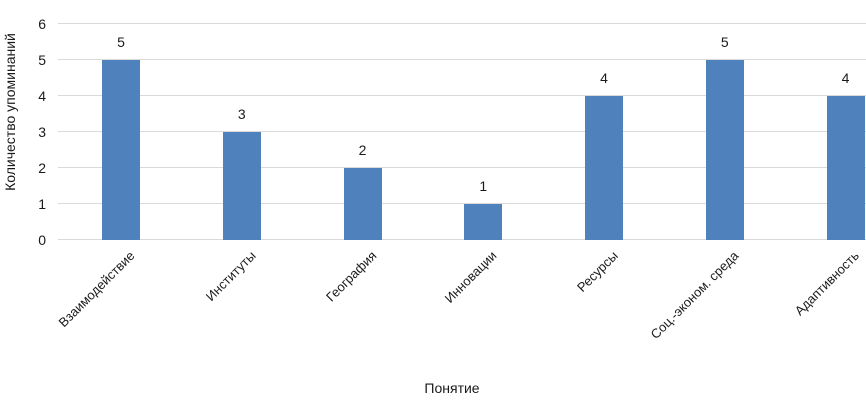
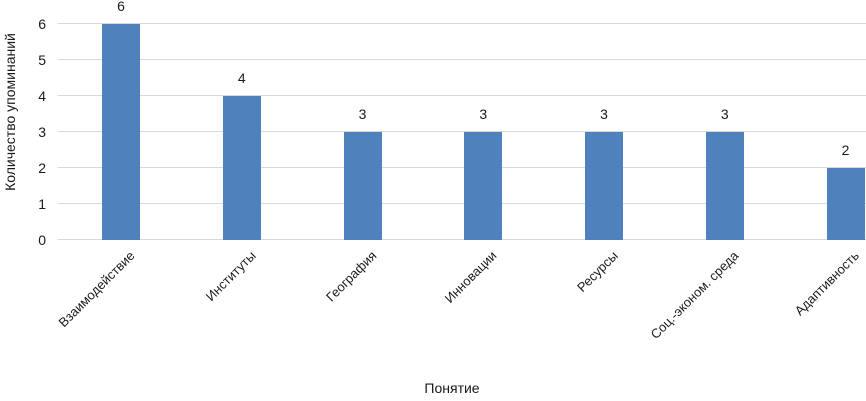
Взаимодействие: 5 -> 6
Институты: 3 -> 4
География: 2 -> 3
Инновации: 1 -> 3
Ресурсы: 4 -> 3
Соц.-эконом. среда: 5 -> 3
Адаптивность: 4 -> 2
